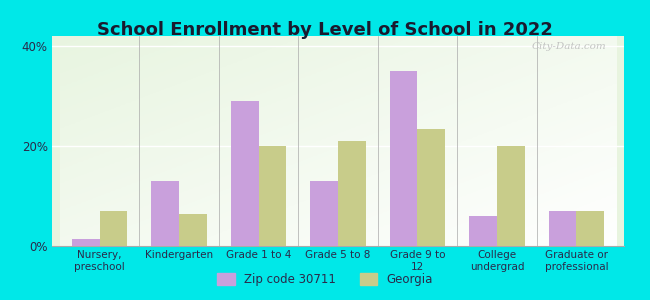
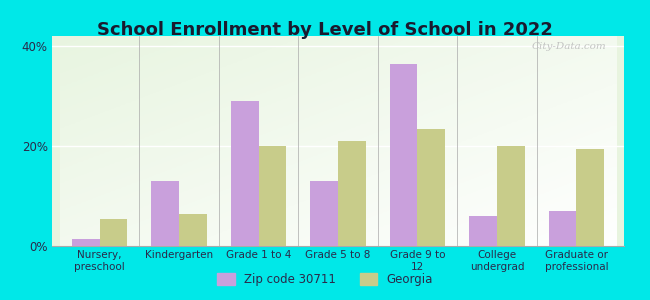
Georgia/Nursery, preschool: 7.0% -> 5.5%
Zip code 30711/Grade 9 to 12: 35.0% -> 36.5%
Georgia/Graduate or professional: 7.0% -> 19.5%
